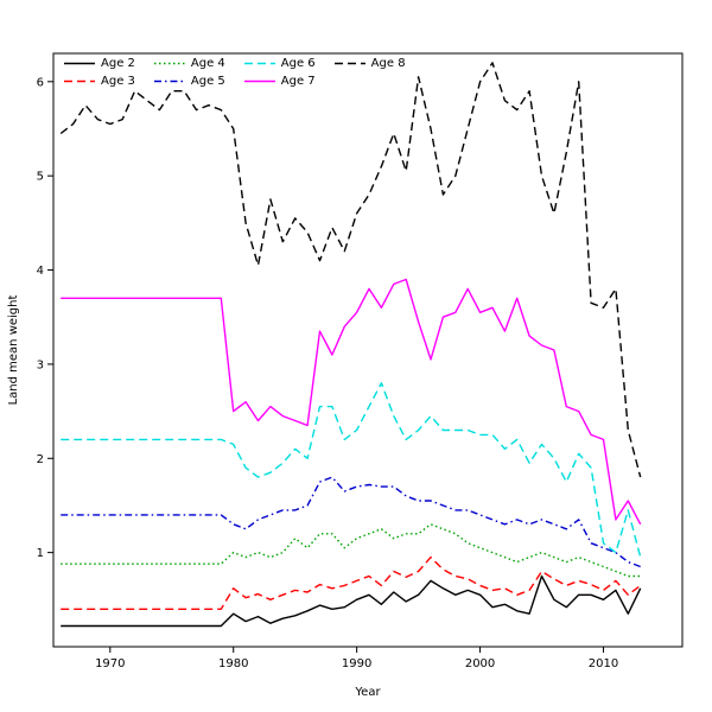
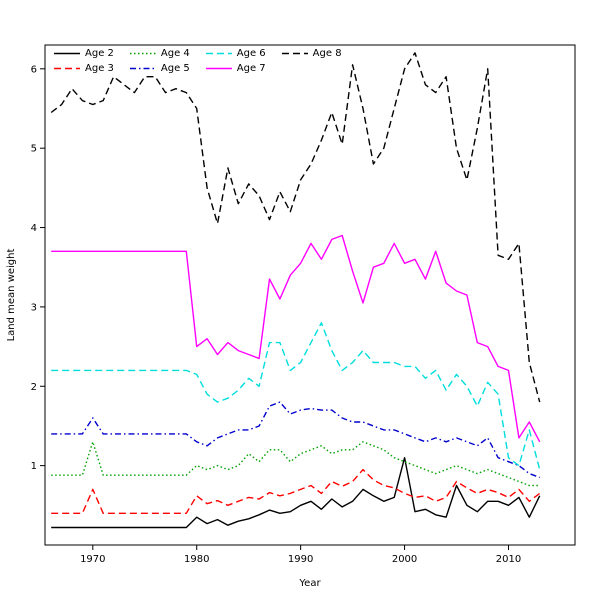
Age 3/1970: 0.4 -> 0.7
Age 4/1970: 0.9 -> 1.3
Age 5/1970: 1.4 -> 1.6
Age 2/2000: 0.6 -> 1.1
